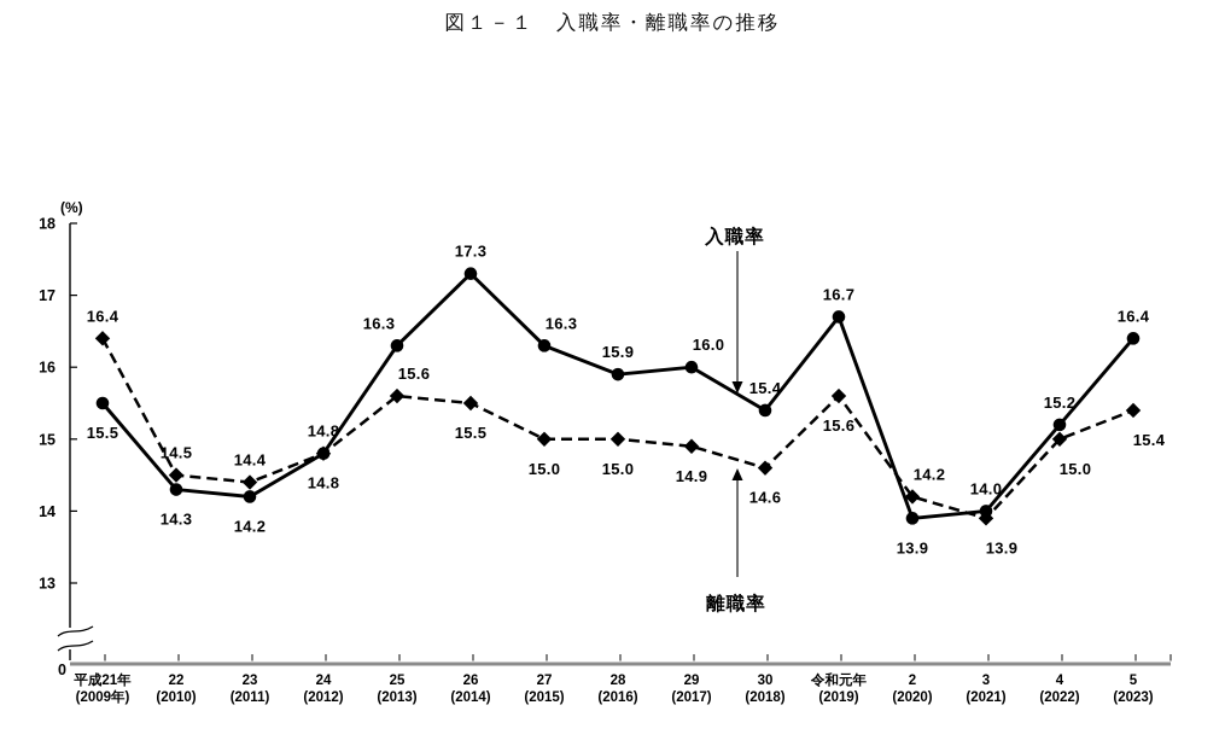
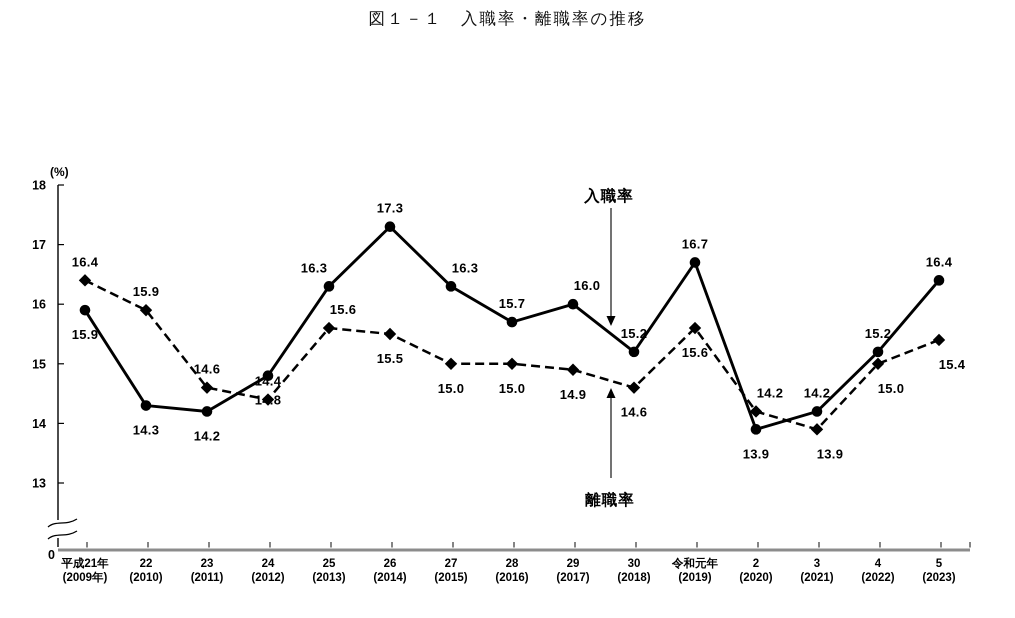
入職率/平成21年: 15.5 -> 15.9
離職率/22: 14.5 -> 15.9
離職率/23: 14.4 -> 14.6
離職率/24: 14.8 -> 14.4
入職率/28: 15.9 -> 15.7
入職率/30: 15.4 -> 15.2
入職率/3: 14.0 -> 14.2
